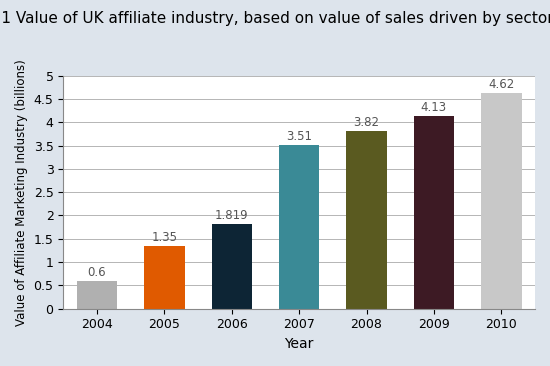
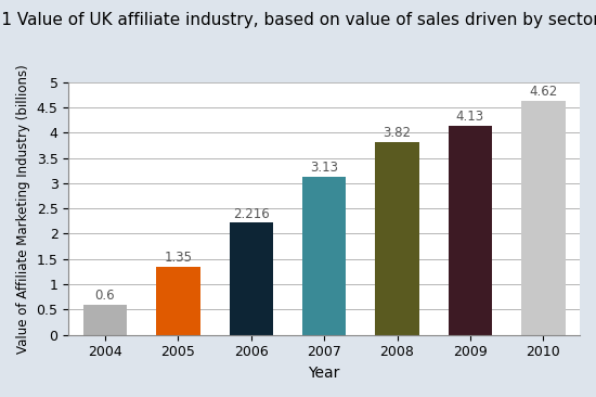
2006: 1.819 -> 2.216
2007: 3.51 -> 3.13
